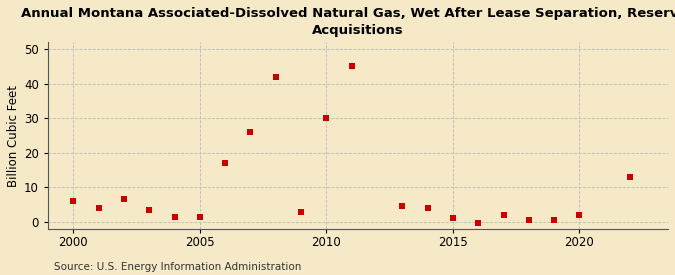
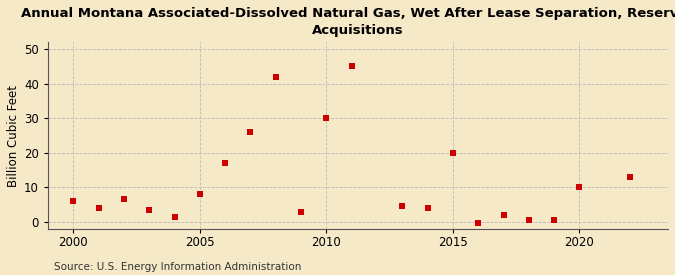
2005: 1.5 -> 8.0
2015: 1.0 -> 20.0
2020: 2.0 -> 10.0
